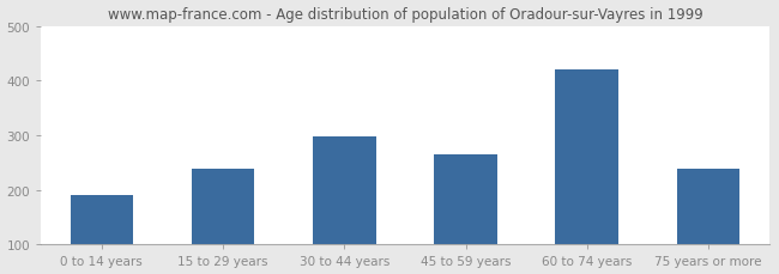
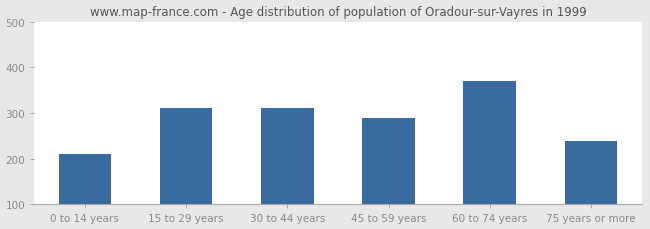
0 to 14 years: 190 -> 210
15 to 29 years: 238 -> 310
30 to 44 years: 297 -> 310
45 to 59 years: 265 -> 290
60 to 74 years: 420 -> 370
